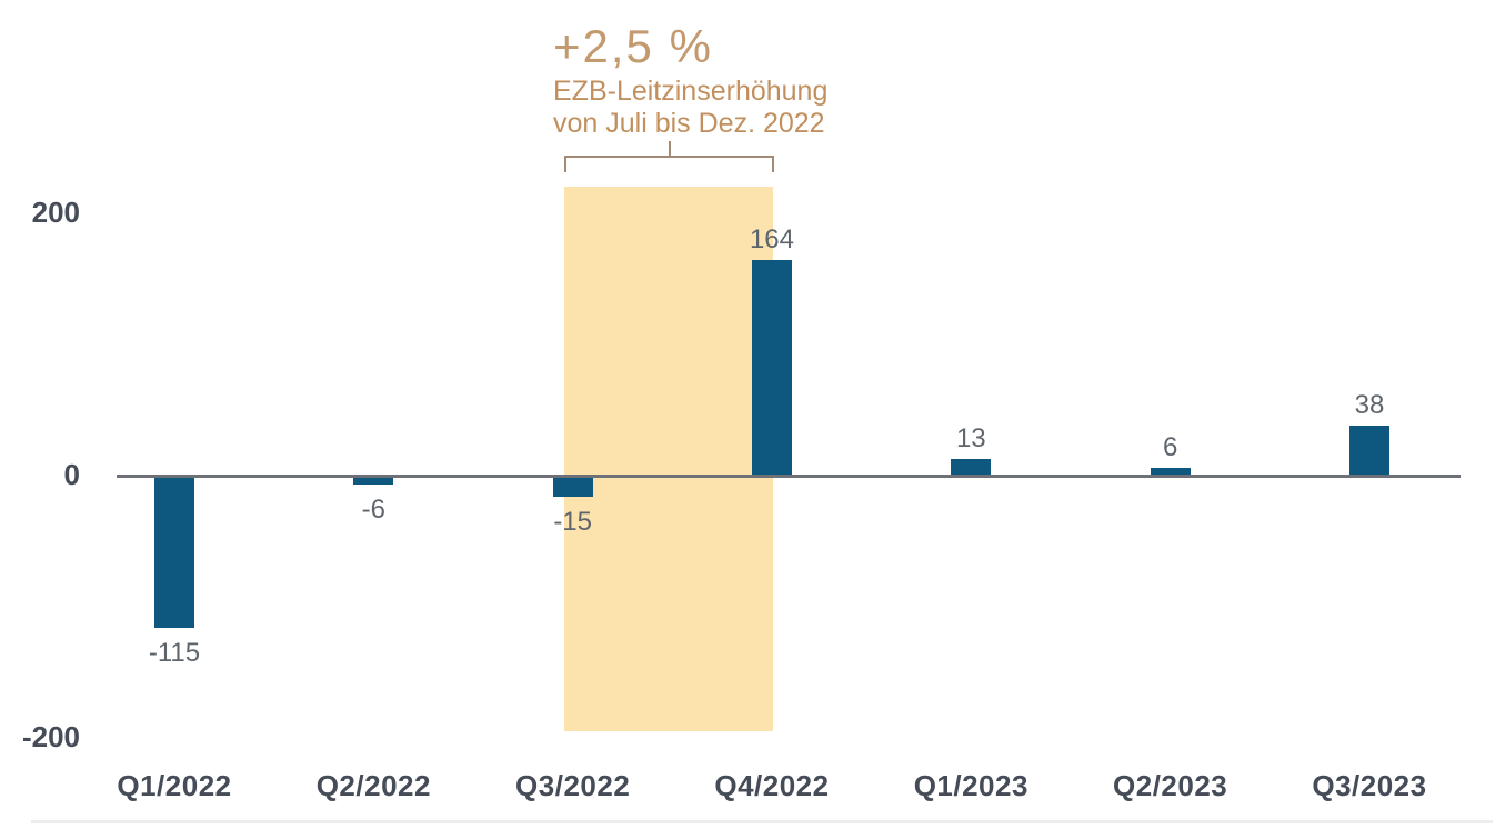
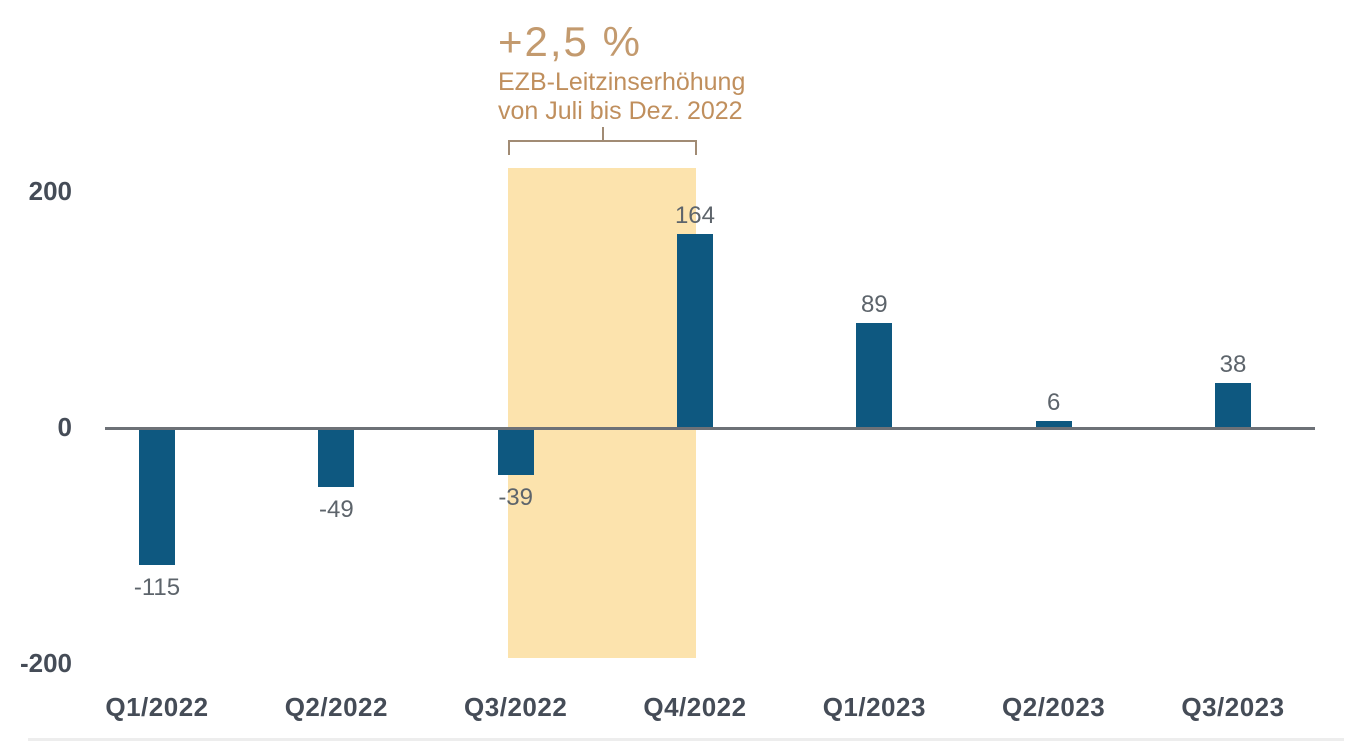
Q2/2022: -6 -> -49
Q3/2022: -15 -> -39
Q1/2023: 13 -> 89
